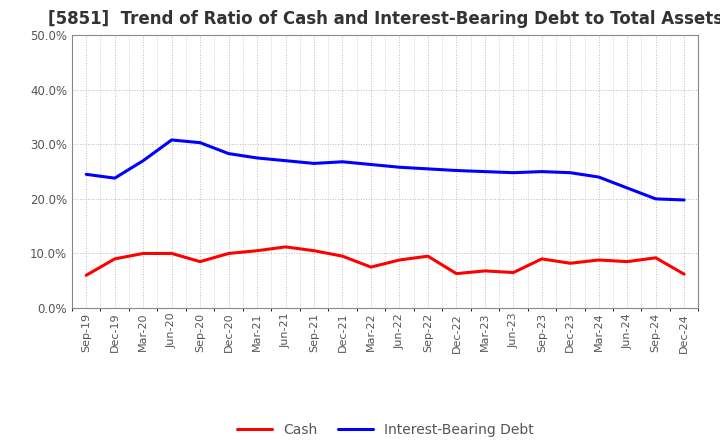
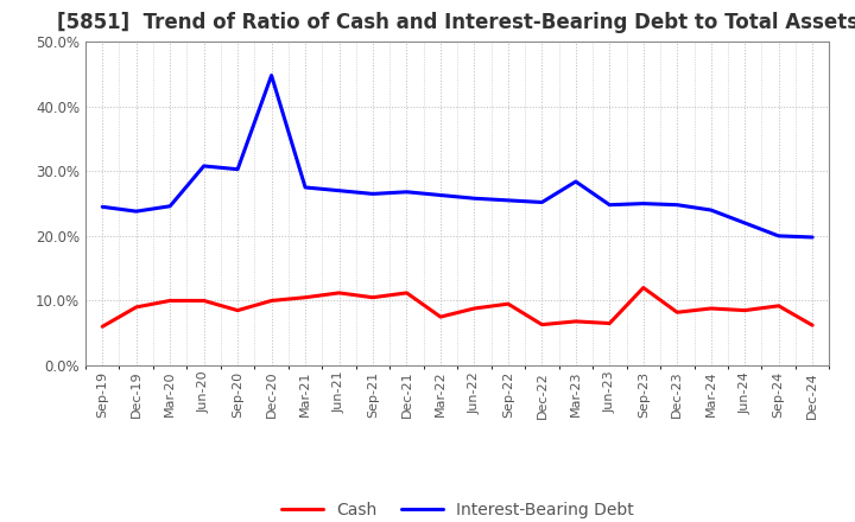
Interest-Bearing Debt/Mar-20: 27.0% -> 24.6%
Interest-Bearing Debt/Dec-20: 28.3% -> 44.8%
Cash/Dec-21: 9.5% -> 11.2%
Interest-Bearing Debt/Mar-23: 25.0% -> 28.4%
Cash/Sep-23: 9.0% -> 12.0%
